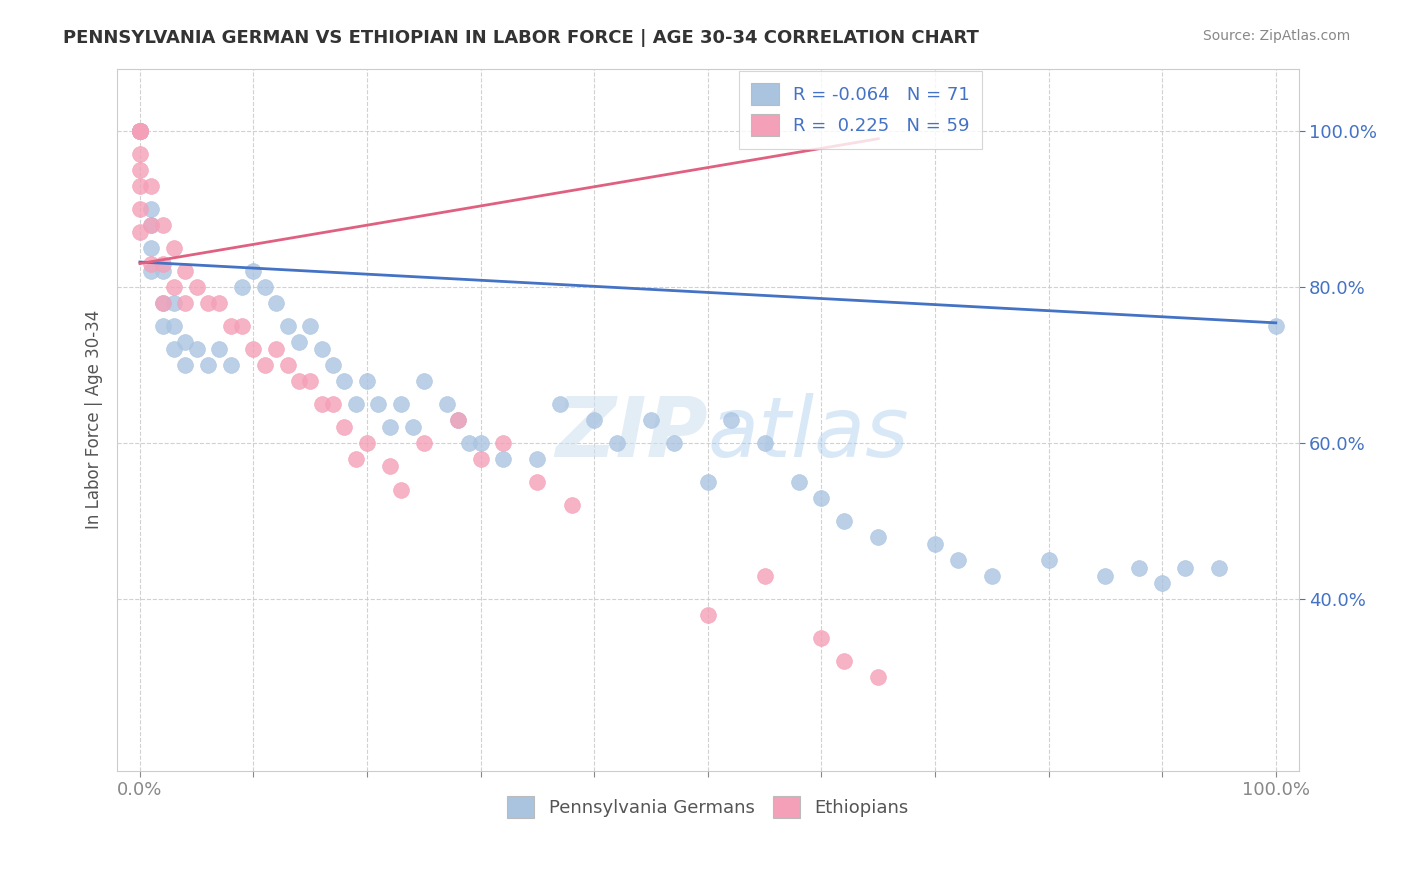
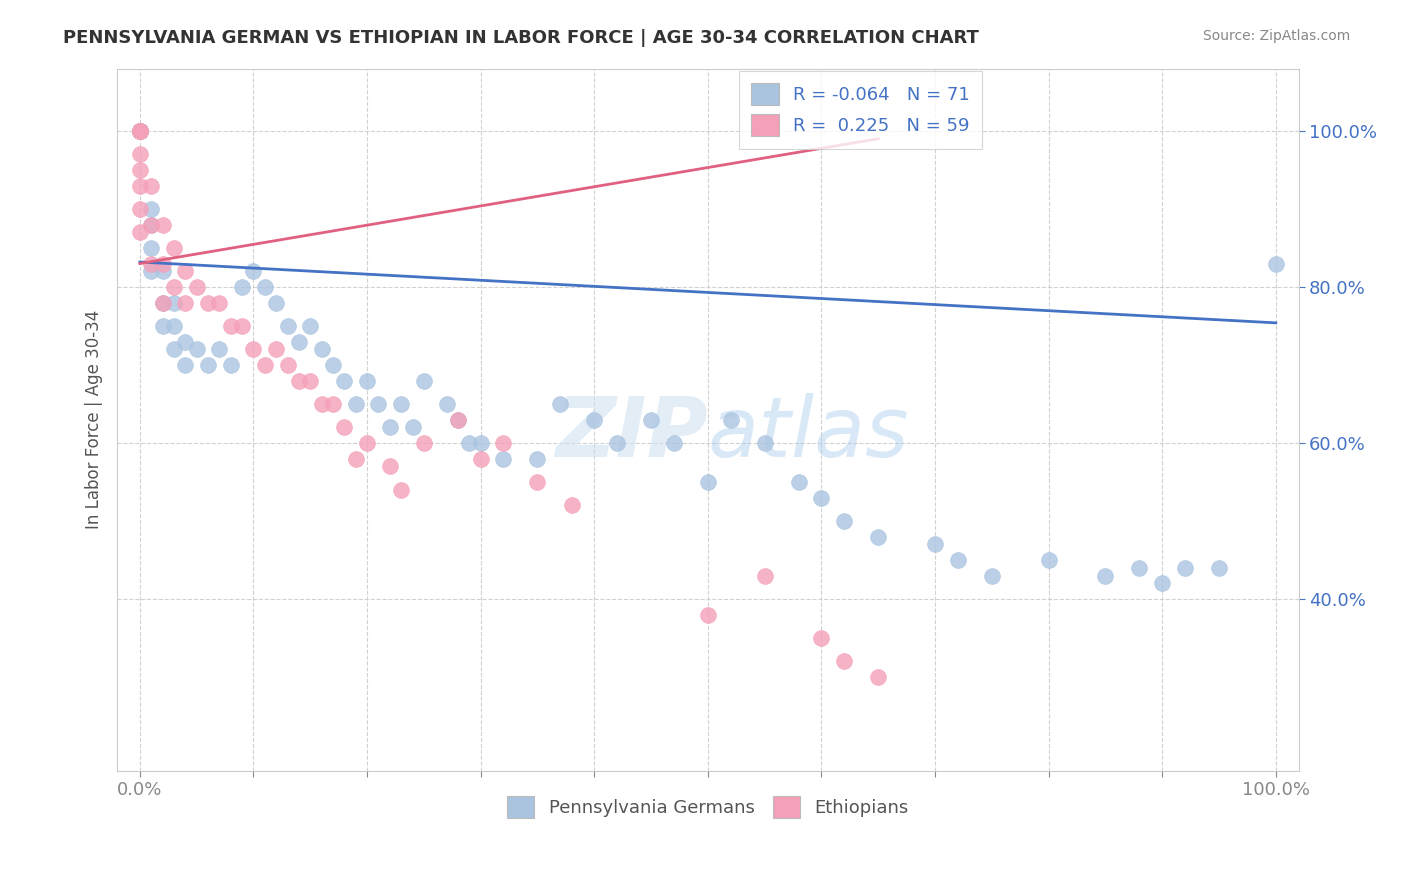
Pennsylvania Germans/100.0%: 75% -> 83%
